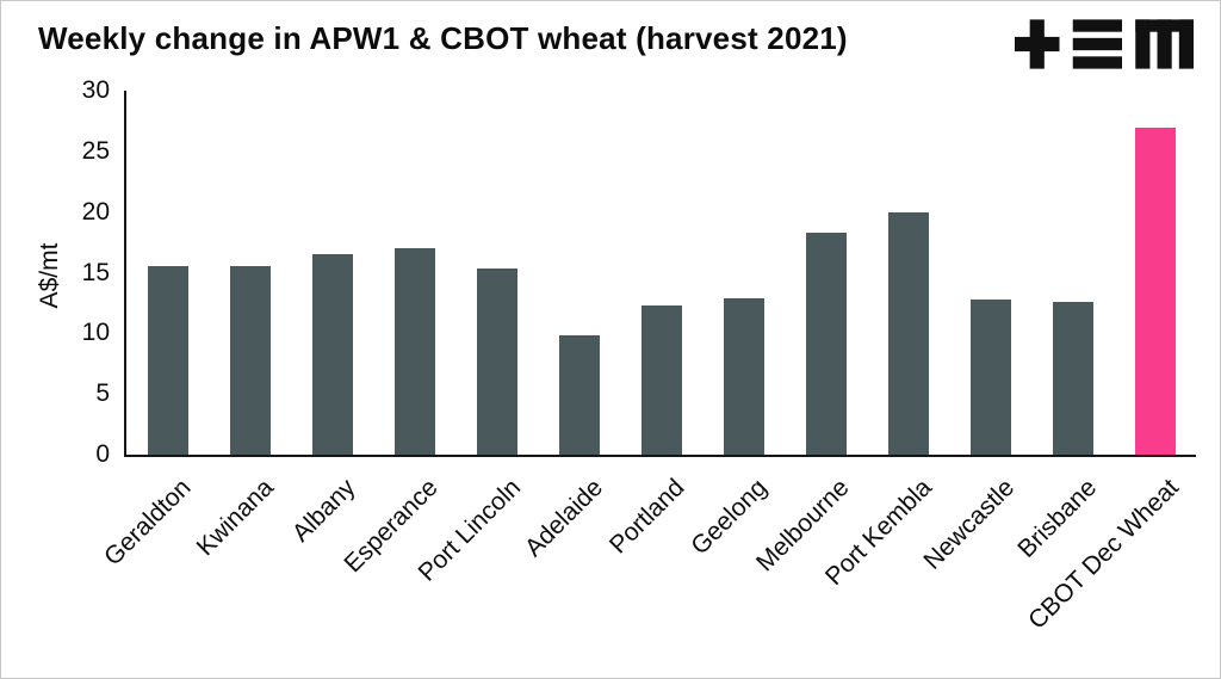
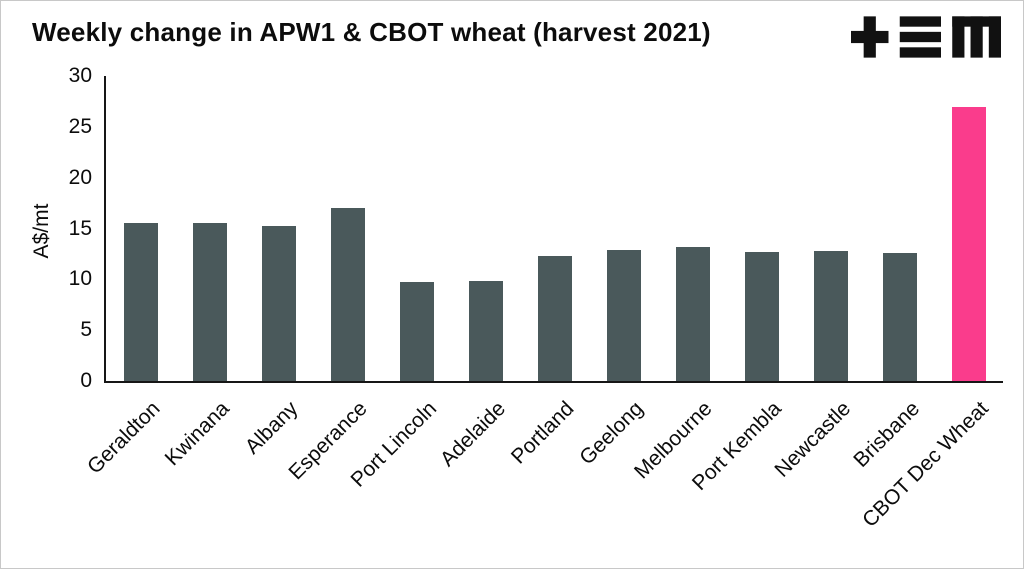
Albany: 16.5 -> 15.2
Port Lincoln: 15.3 -> 9.7
Melbourne: 18.3 -> 13.2
Port Kembla: 20.0 -> 12.7
